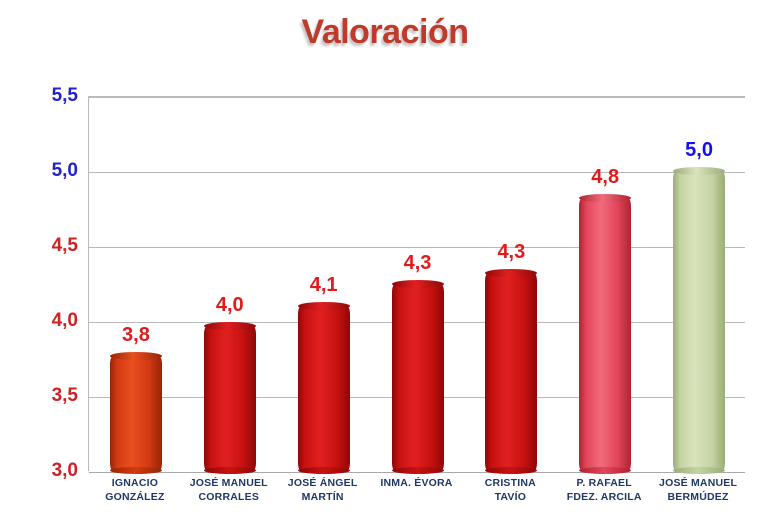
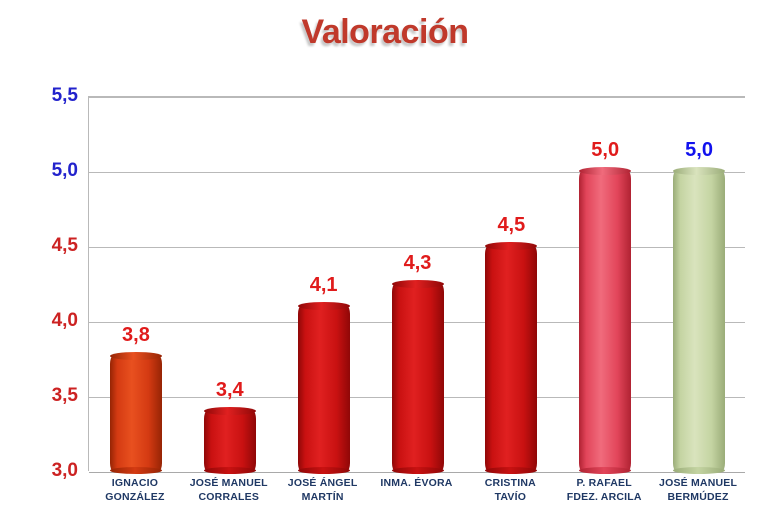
JOSÉ MANUEL CORRALES: 4,0 -> 3,4
CRISTINA TAVÍO: 4,3 -> 4,5
P. RAFAEL FDEZ. ARCILA: 4,8 -> 5,0
